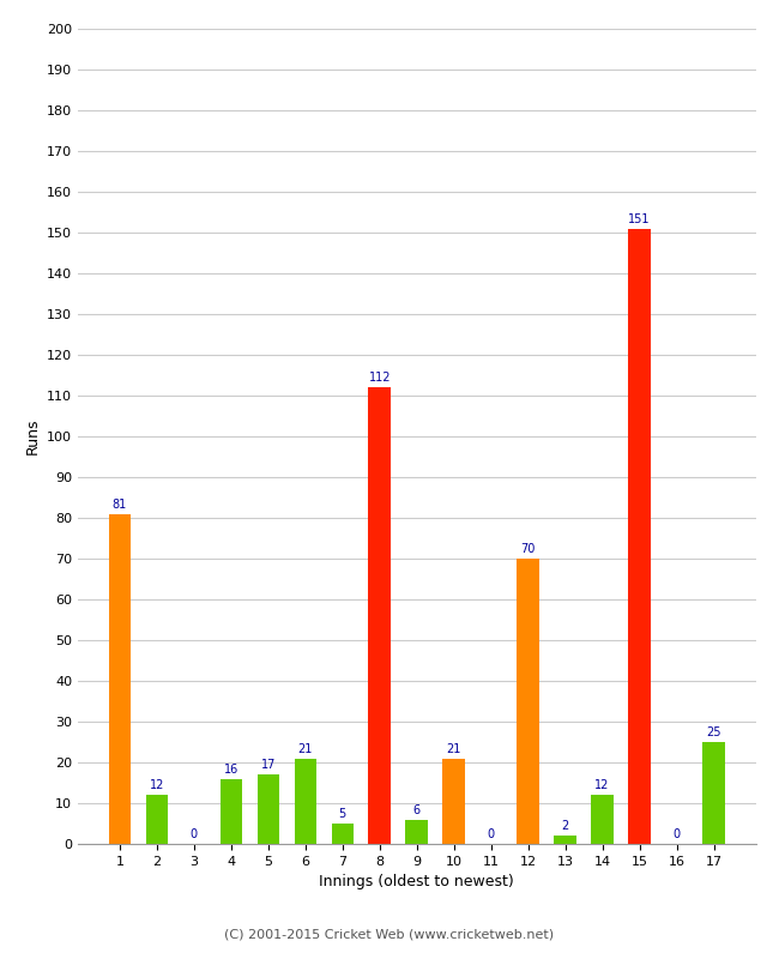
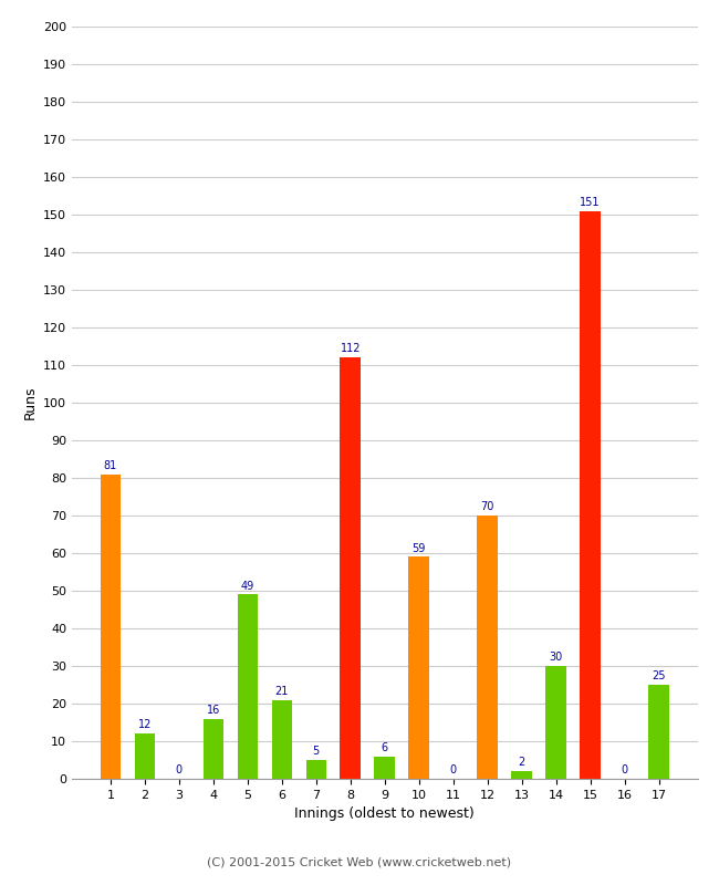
5: 17 -> 49
10: 21 -> 59
14: 12 -> 30
